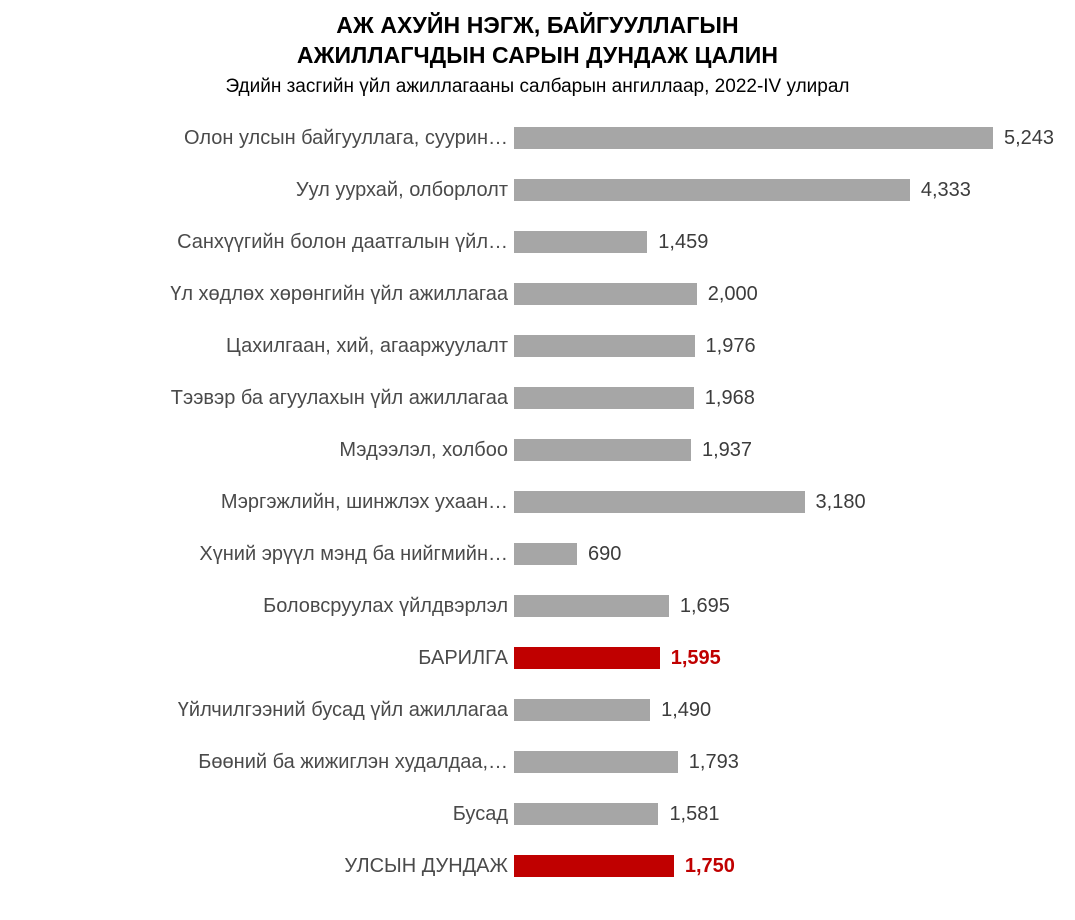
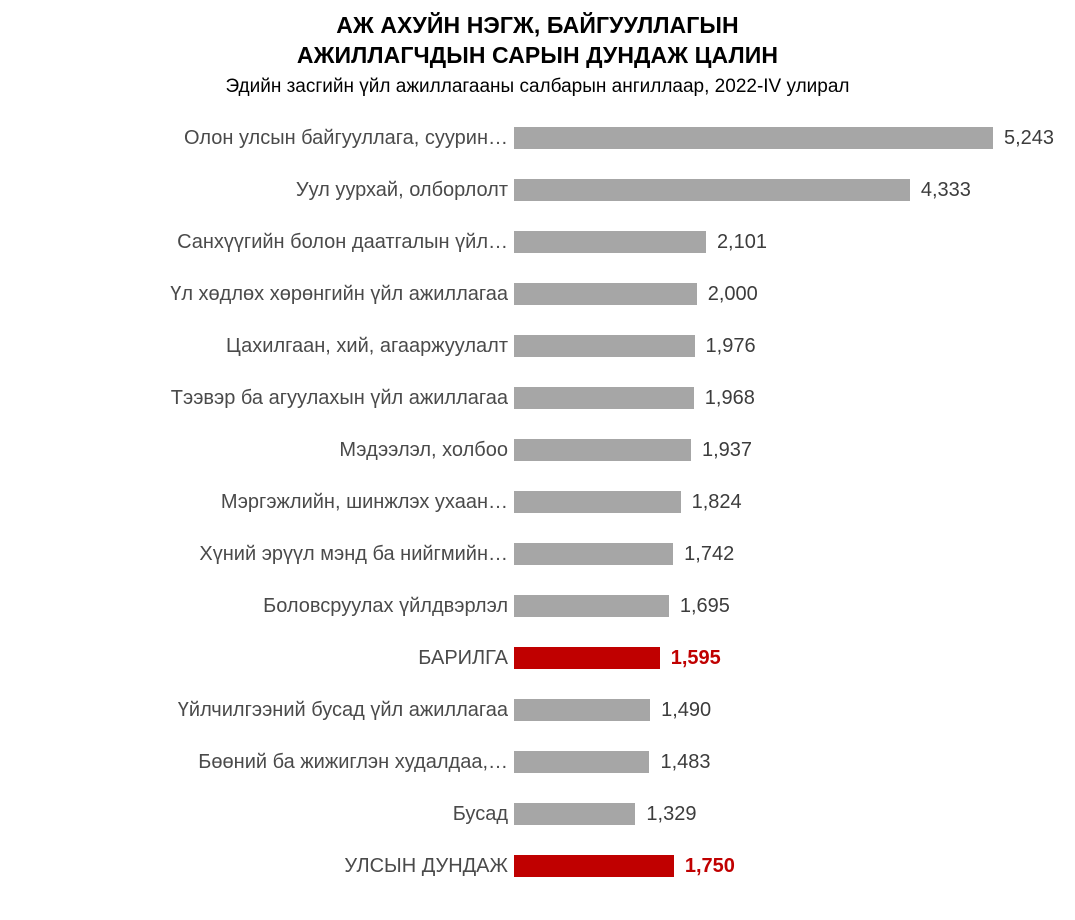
Санхүүгийн болон даатгалын үйл…: 1,459 -> 2,101
Мэргэжлийн, шинжлэх ухаан…: 3,180 -> 1,824
Хүний эрүүл мэнд ба нийгмийн…: 690 -> 1,742
Бөөний ба жижиглэн худалдаа,…: 1,793 -> 1,483
Бусад: 1,581 -> 1,329
